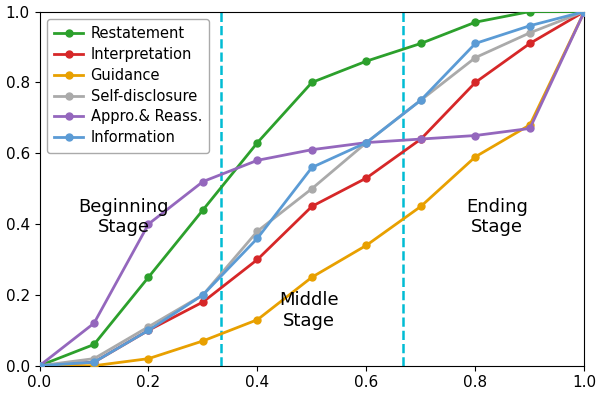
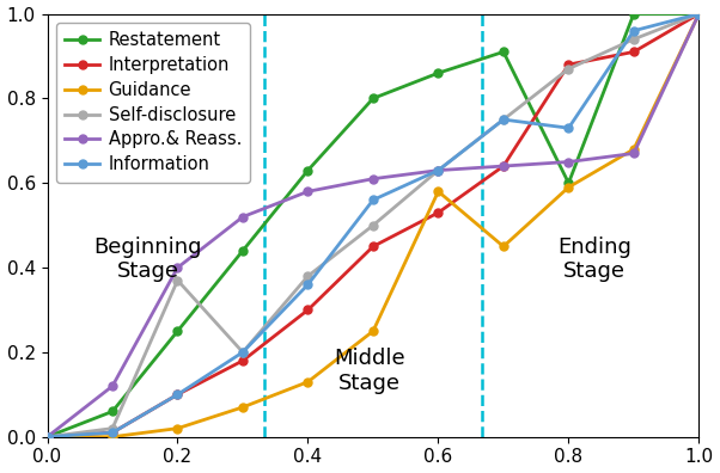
Self-disclosure/0.2: 0.11 -> 0.37
Guidance/0.6: 0.34 -> 0.58
Restatement/0.8: 0.97 -> 0.60
Interpretation/0.8: 0.80 -> 0.88
Information/0.8: 0.91 -> 0.73
